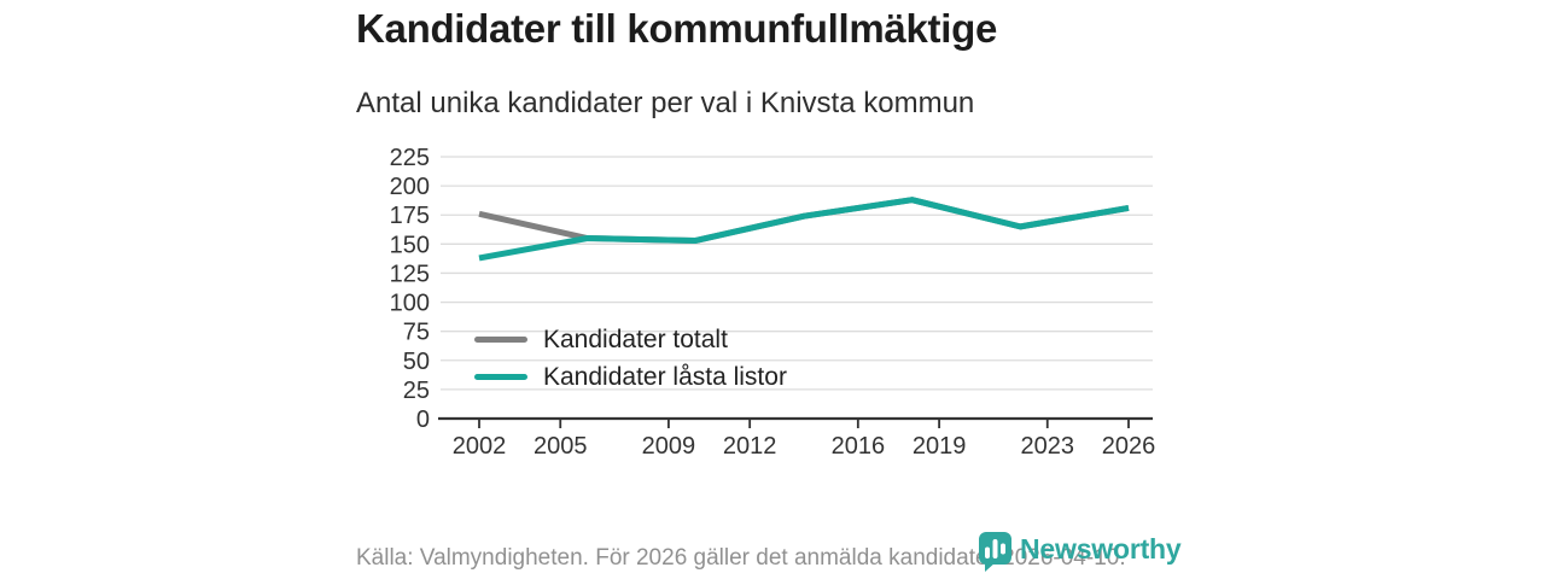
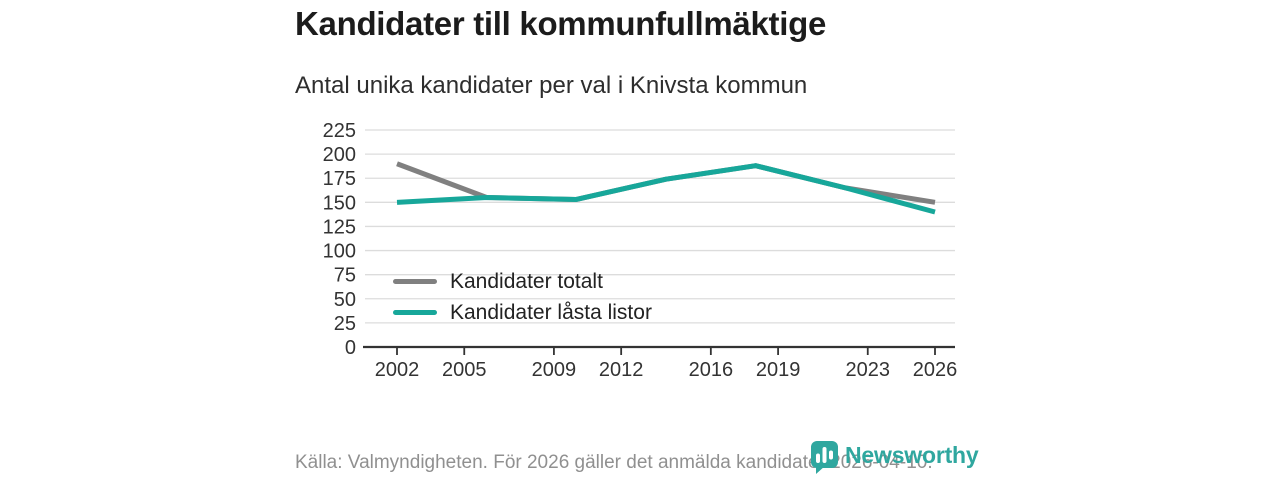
Kandidater totalt/2002: 180 -> 190
Kandidater låsta listor/2002: 140 -> 150
Kandidater totalt/2026: 180 -> 150
Kandidater låsta listor/2026: 180 -> 140
